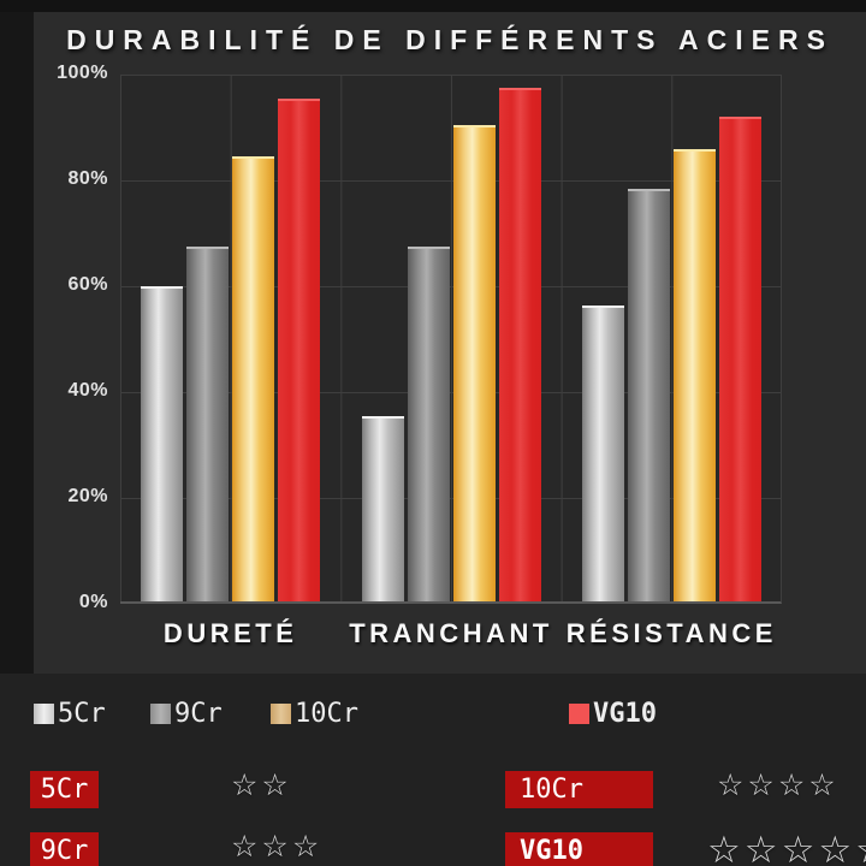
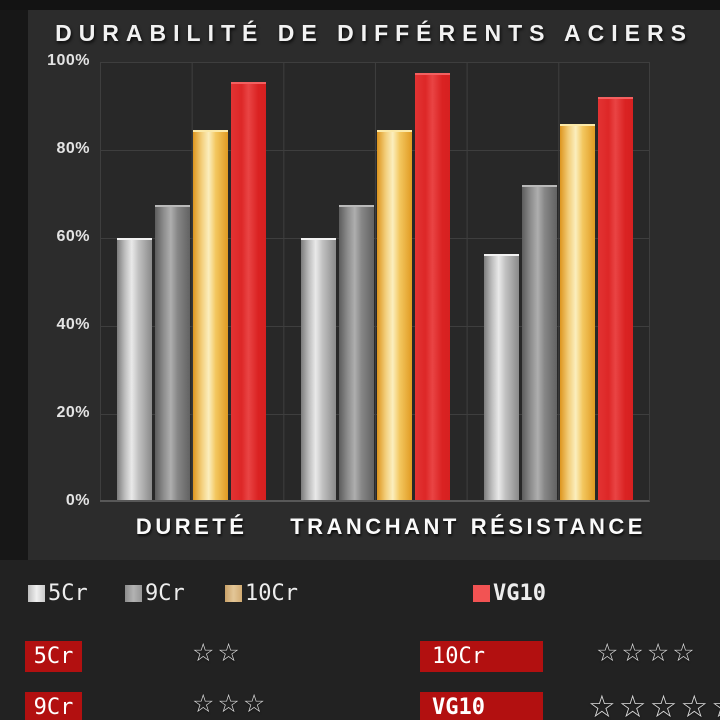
5Cr/TRANCHANT: 35% -> 60%
10Cr/TRANCHANT: 90% -> 84%
9Cr/RÉSISTANCE: 78% -> 72%
